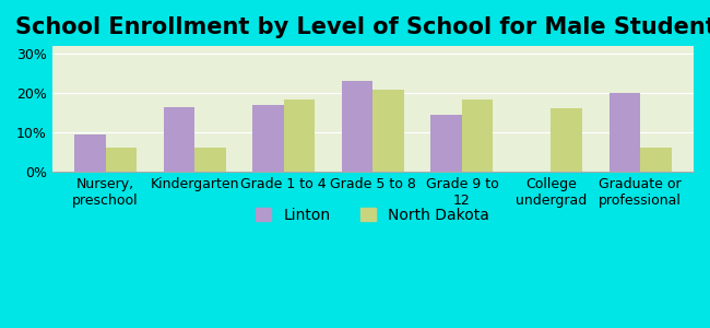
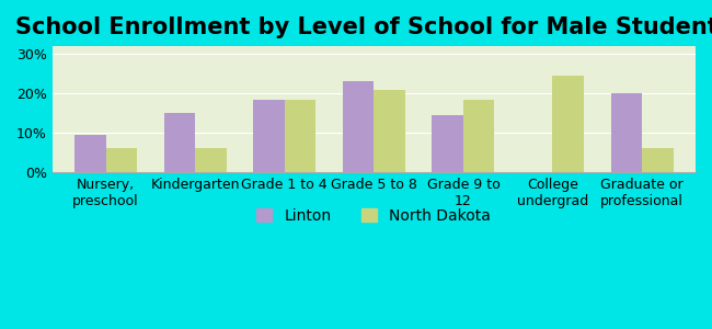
Linton/Kindergarten: 16.5% -> 15.0%
Linton/Grade 1 to 4: 17.0% -> 18.5%
North Dakota/College undergrad: 16.0% -> 24.5%
